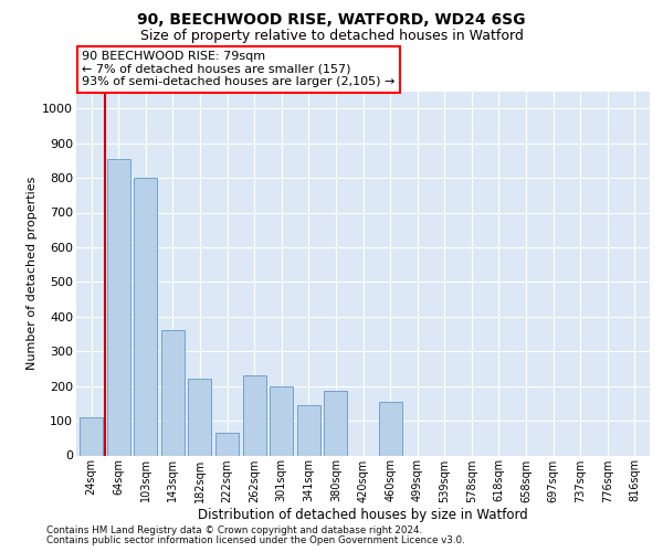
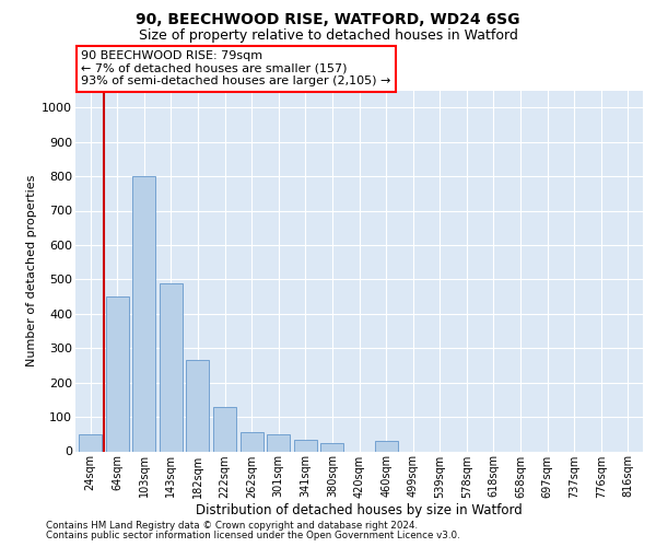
24sqm: 110 -> 50
64sqm: 855 -> 450
143sqm: 360 -> 490
182sqm: 220 -> 265
222sqm: 65 -> 130
262sqm: 230 -> 55
301sqm: 200 -> 50
341sqm: 145 -> 35
380sqm: 185 -> 25
460sqm: 155 -> 30
